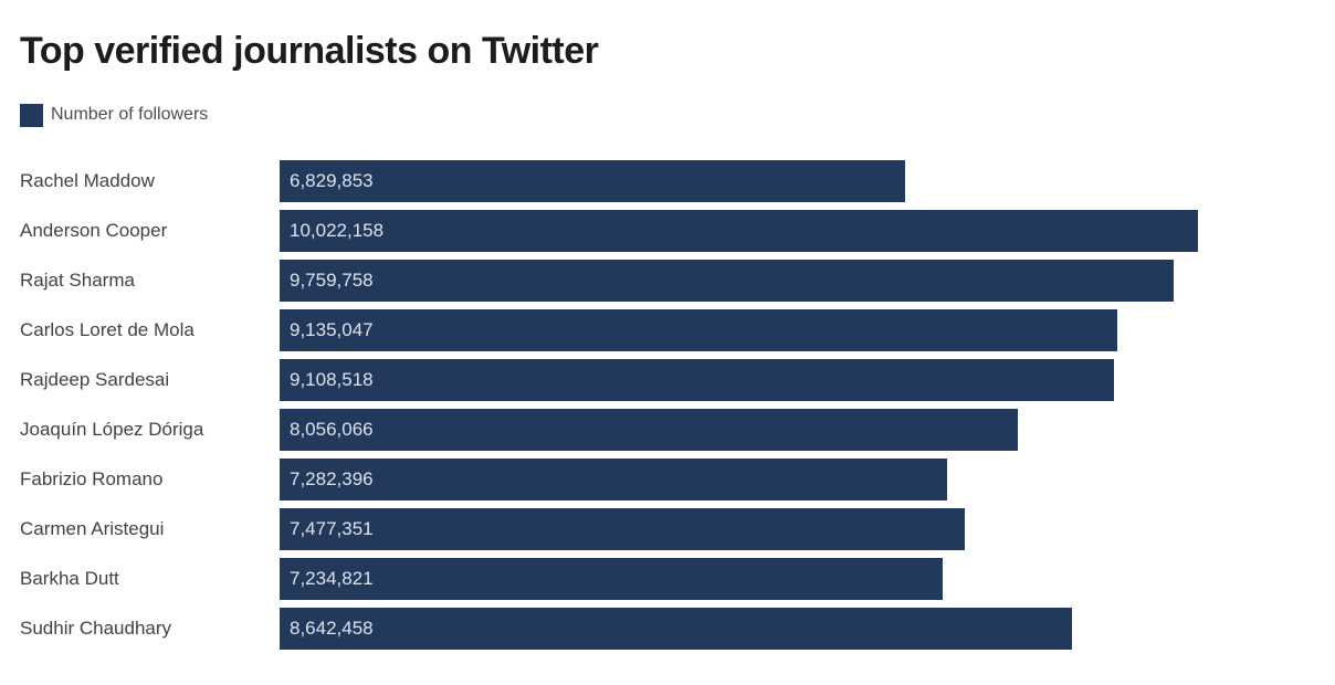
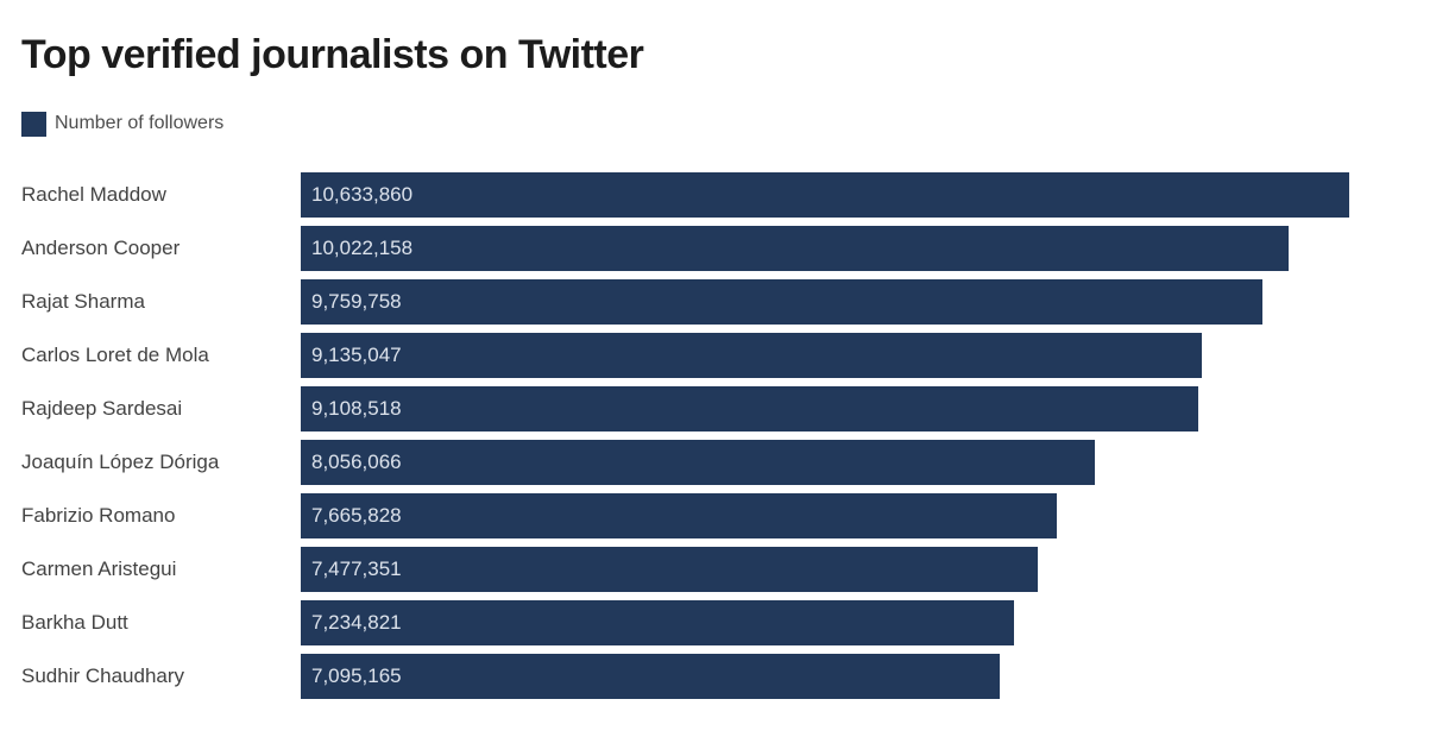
Rachel Maddow: 6,829,853 -> 10,633,860
Fabrizio Romano: 7,282,396 -> 7,665,828
Sudhir Chaudhary: 8,642,458 -> 7,095,165
